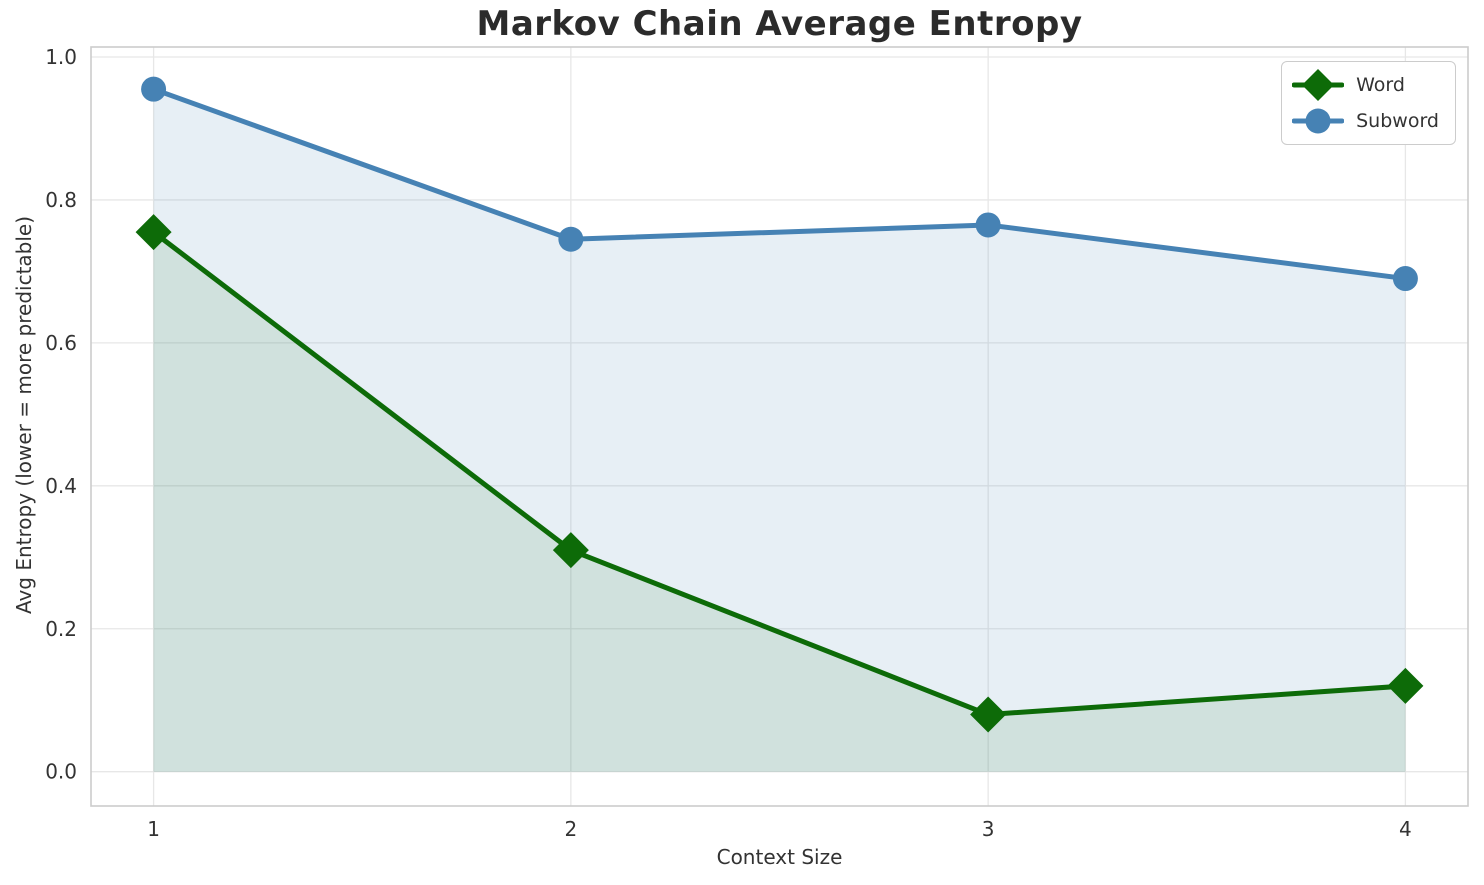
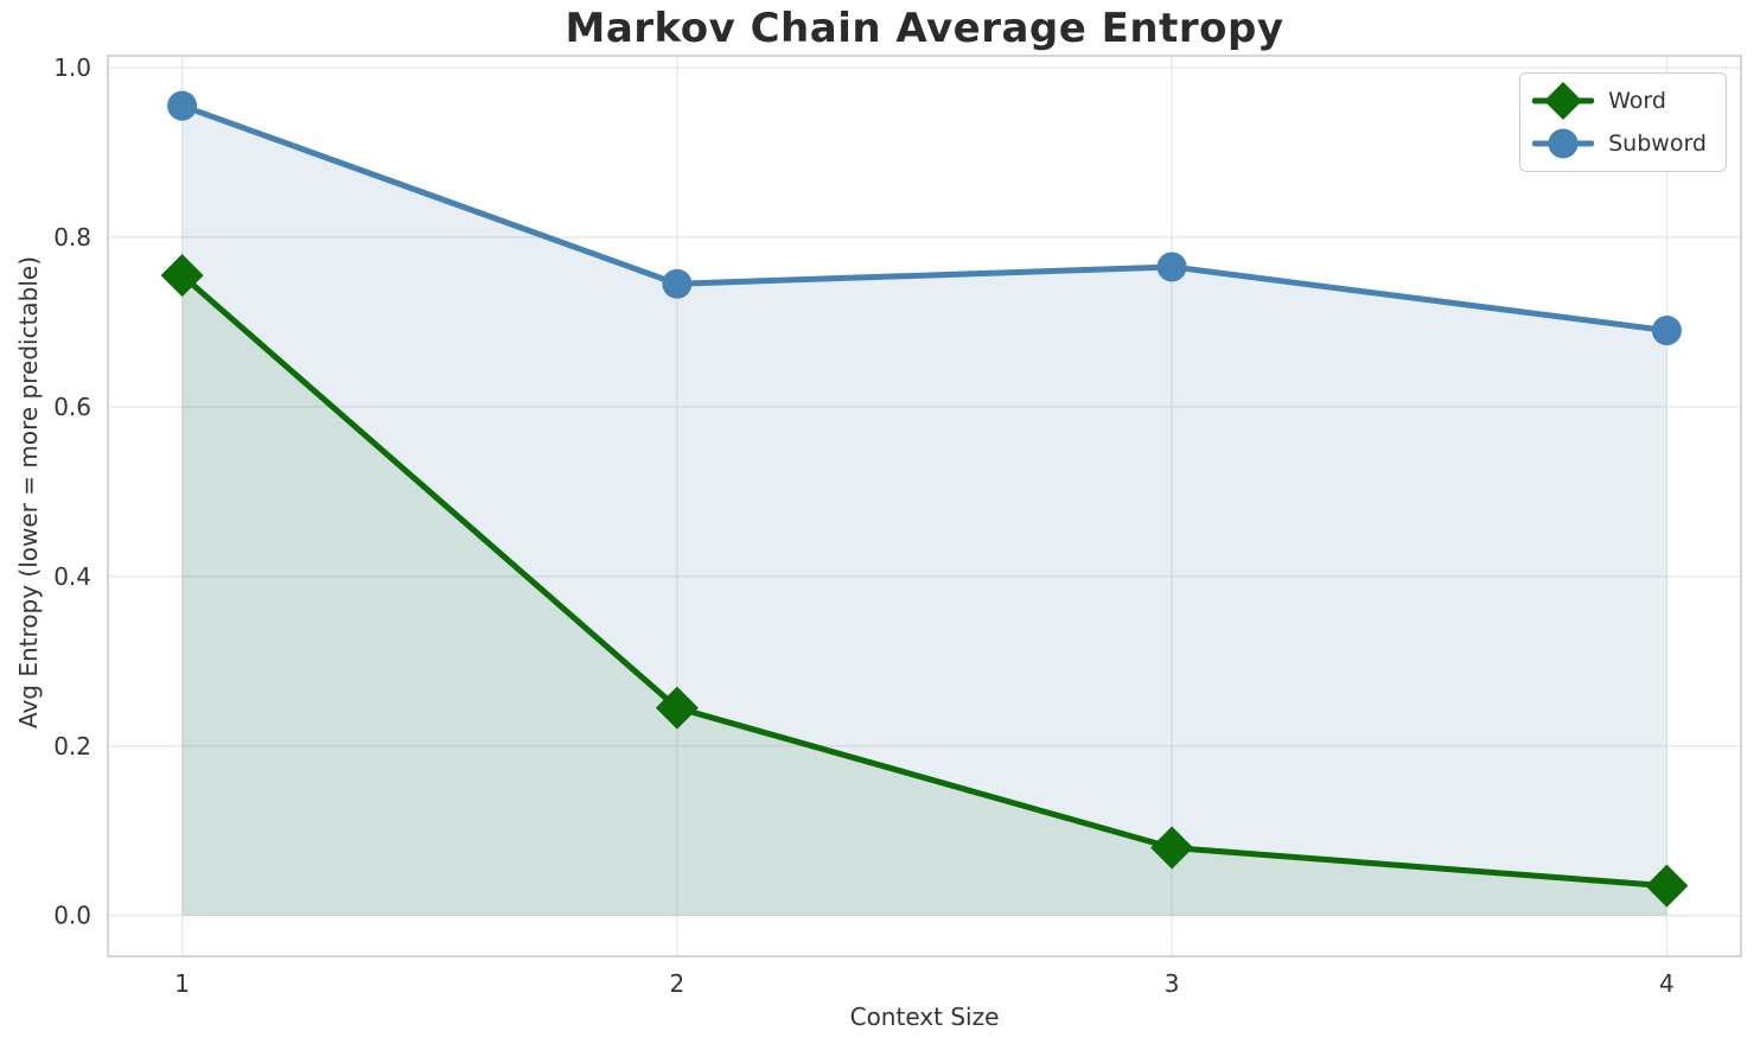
Word/2: 0.31 -> 0.24
Word/4: 0.12 -> 0.04
